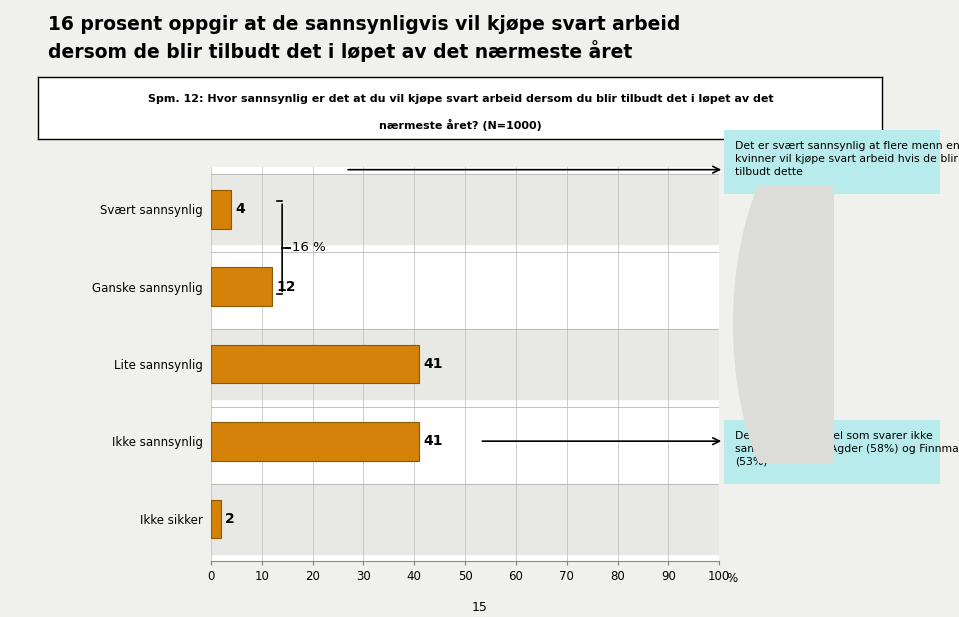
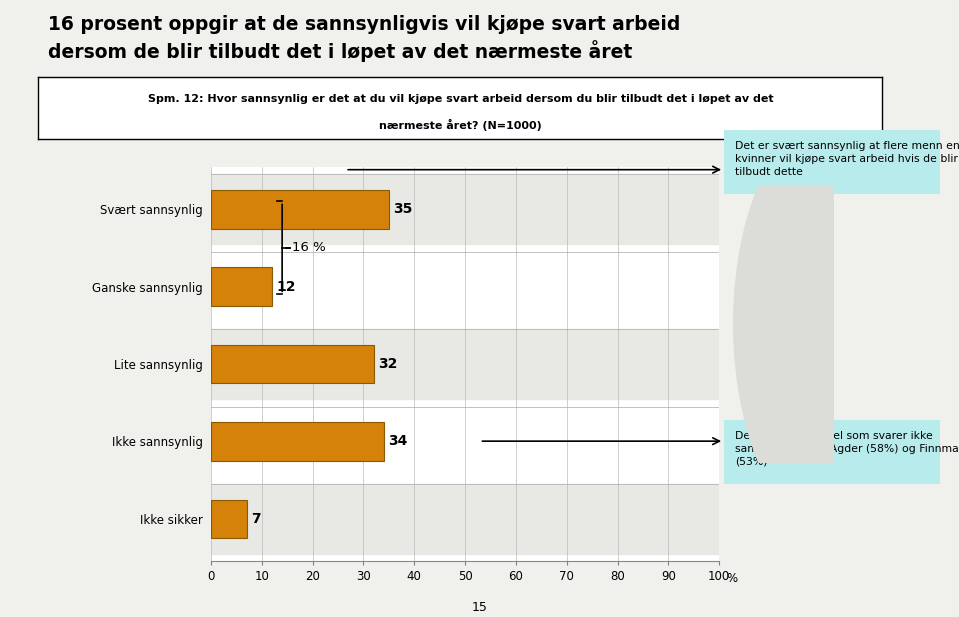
Svært sannsynlig: 4 -> 35
Lite sannsynlig: 41 -> 32
Ikke sannsynlig: 41 -> 34
Ikke sikker: 2 -> 7
